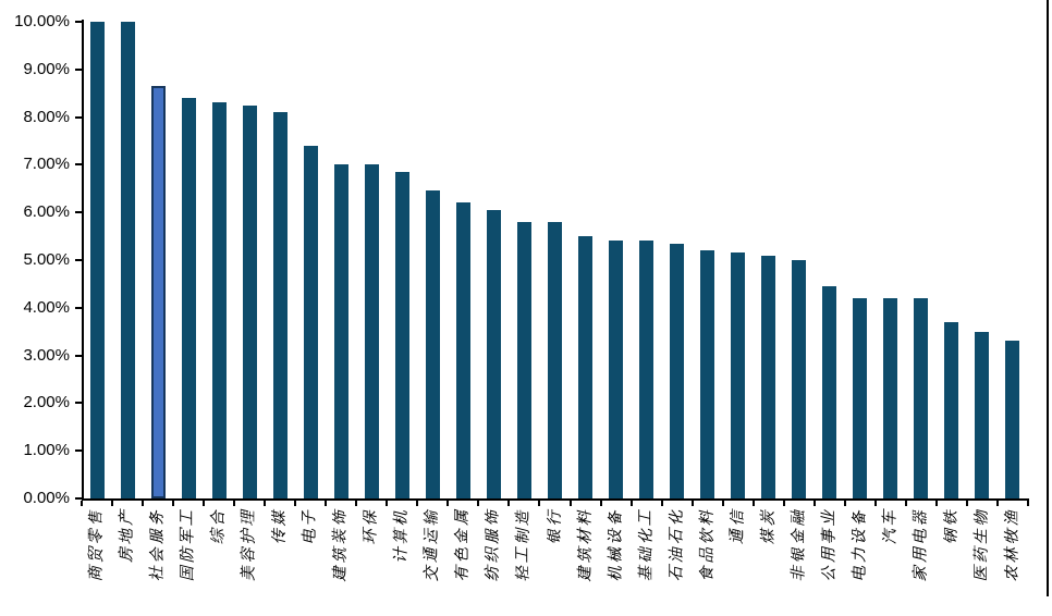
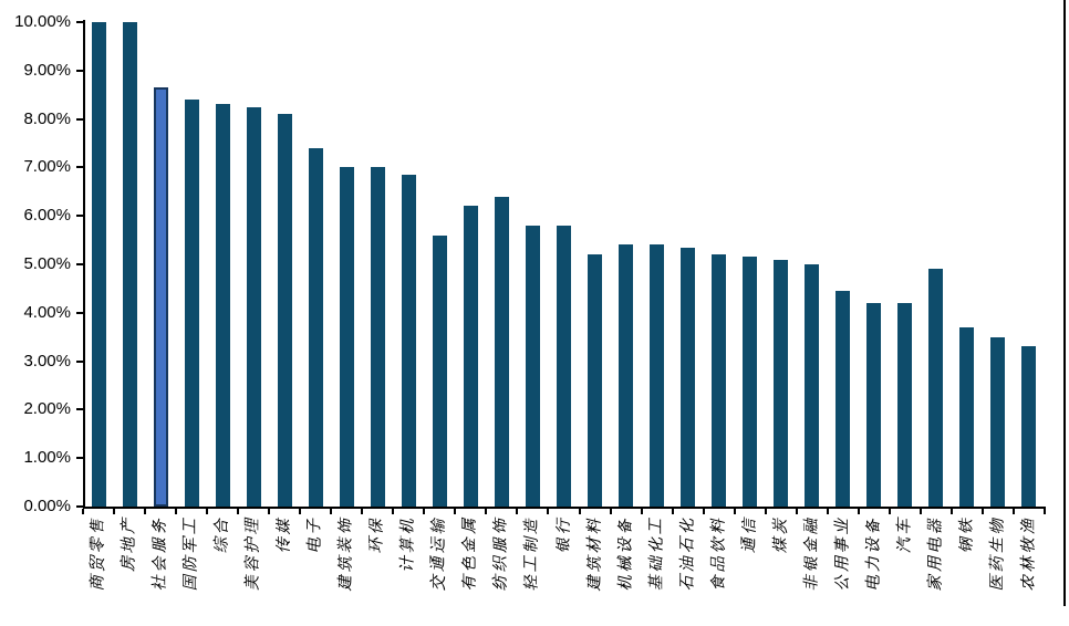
交通运输: 6.5% -> 5.6%
纺织服饰: 6.0% -> 6.4%
建筑材料: 5.5% -> 5.2%
家用电器: 4.2% -> 4.9%
